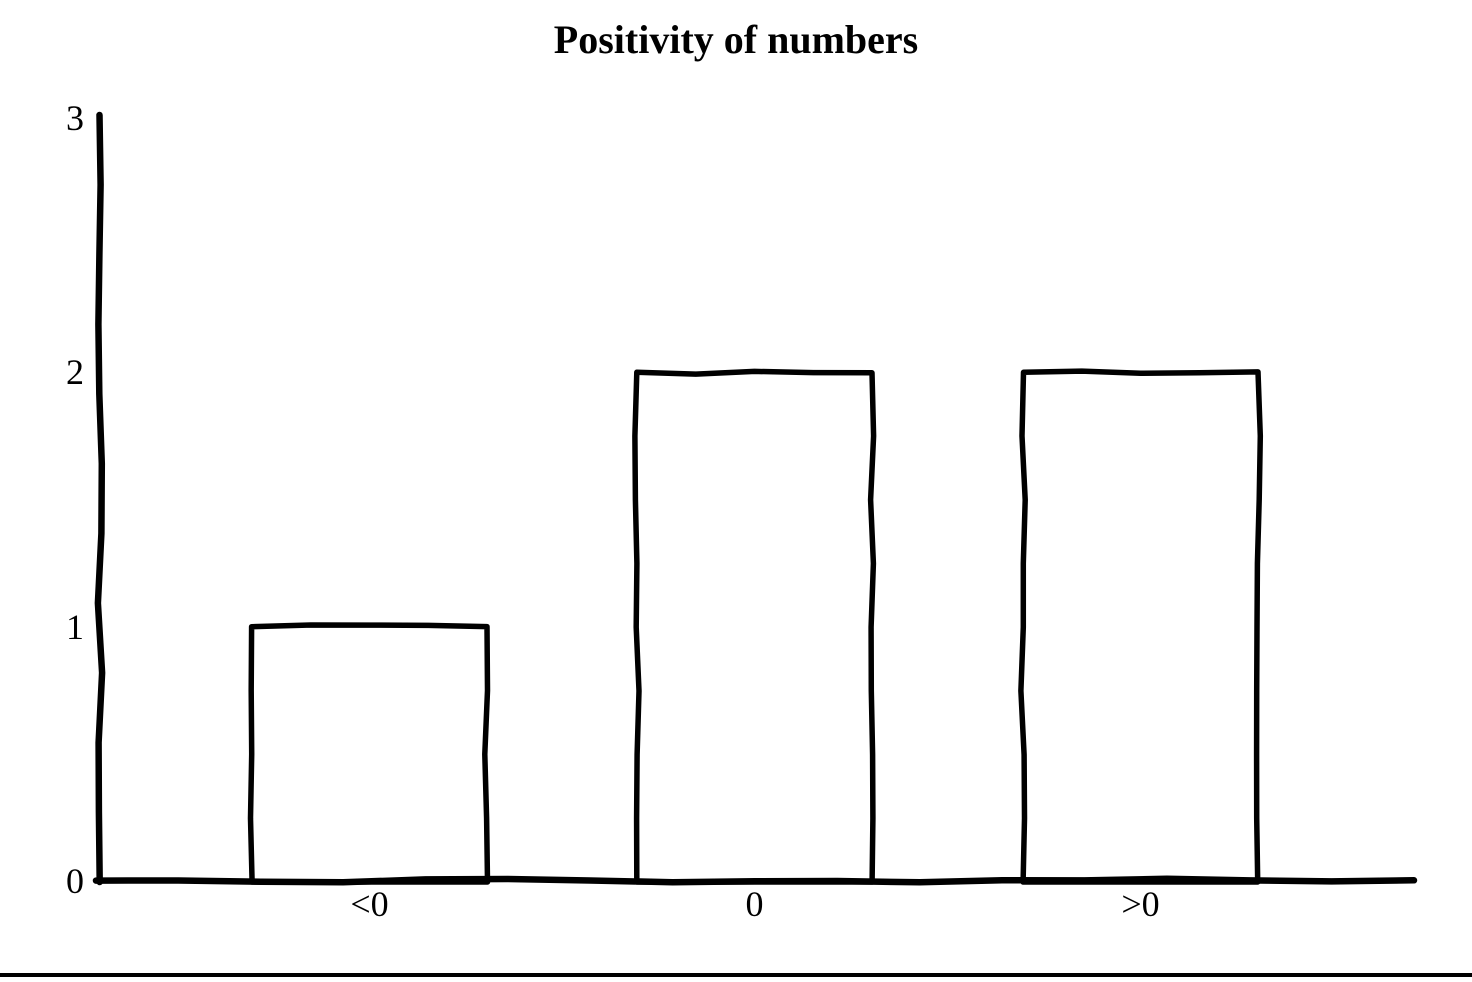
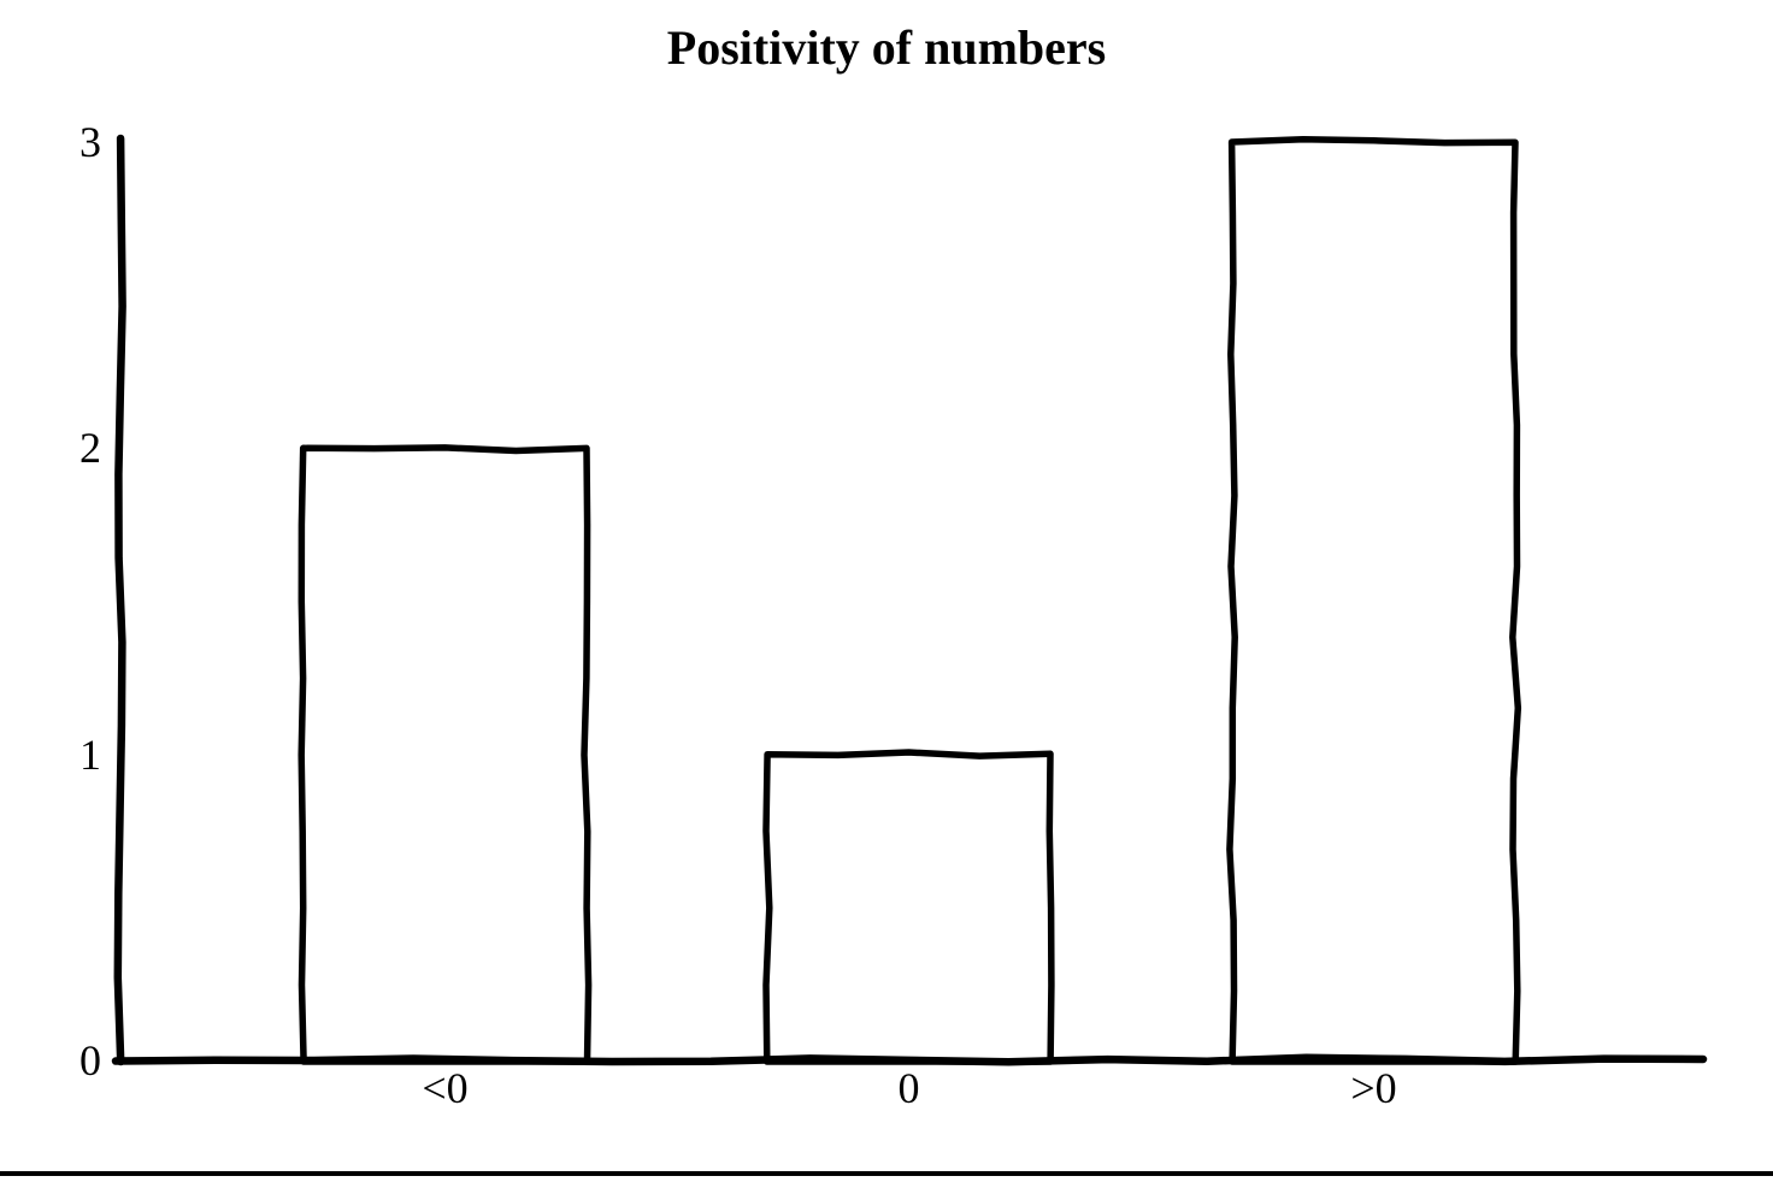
<0: 1 -> 2
0: 2 -> 1
>0: 2 -> 3
